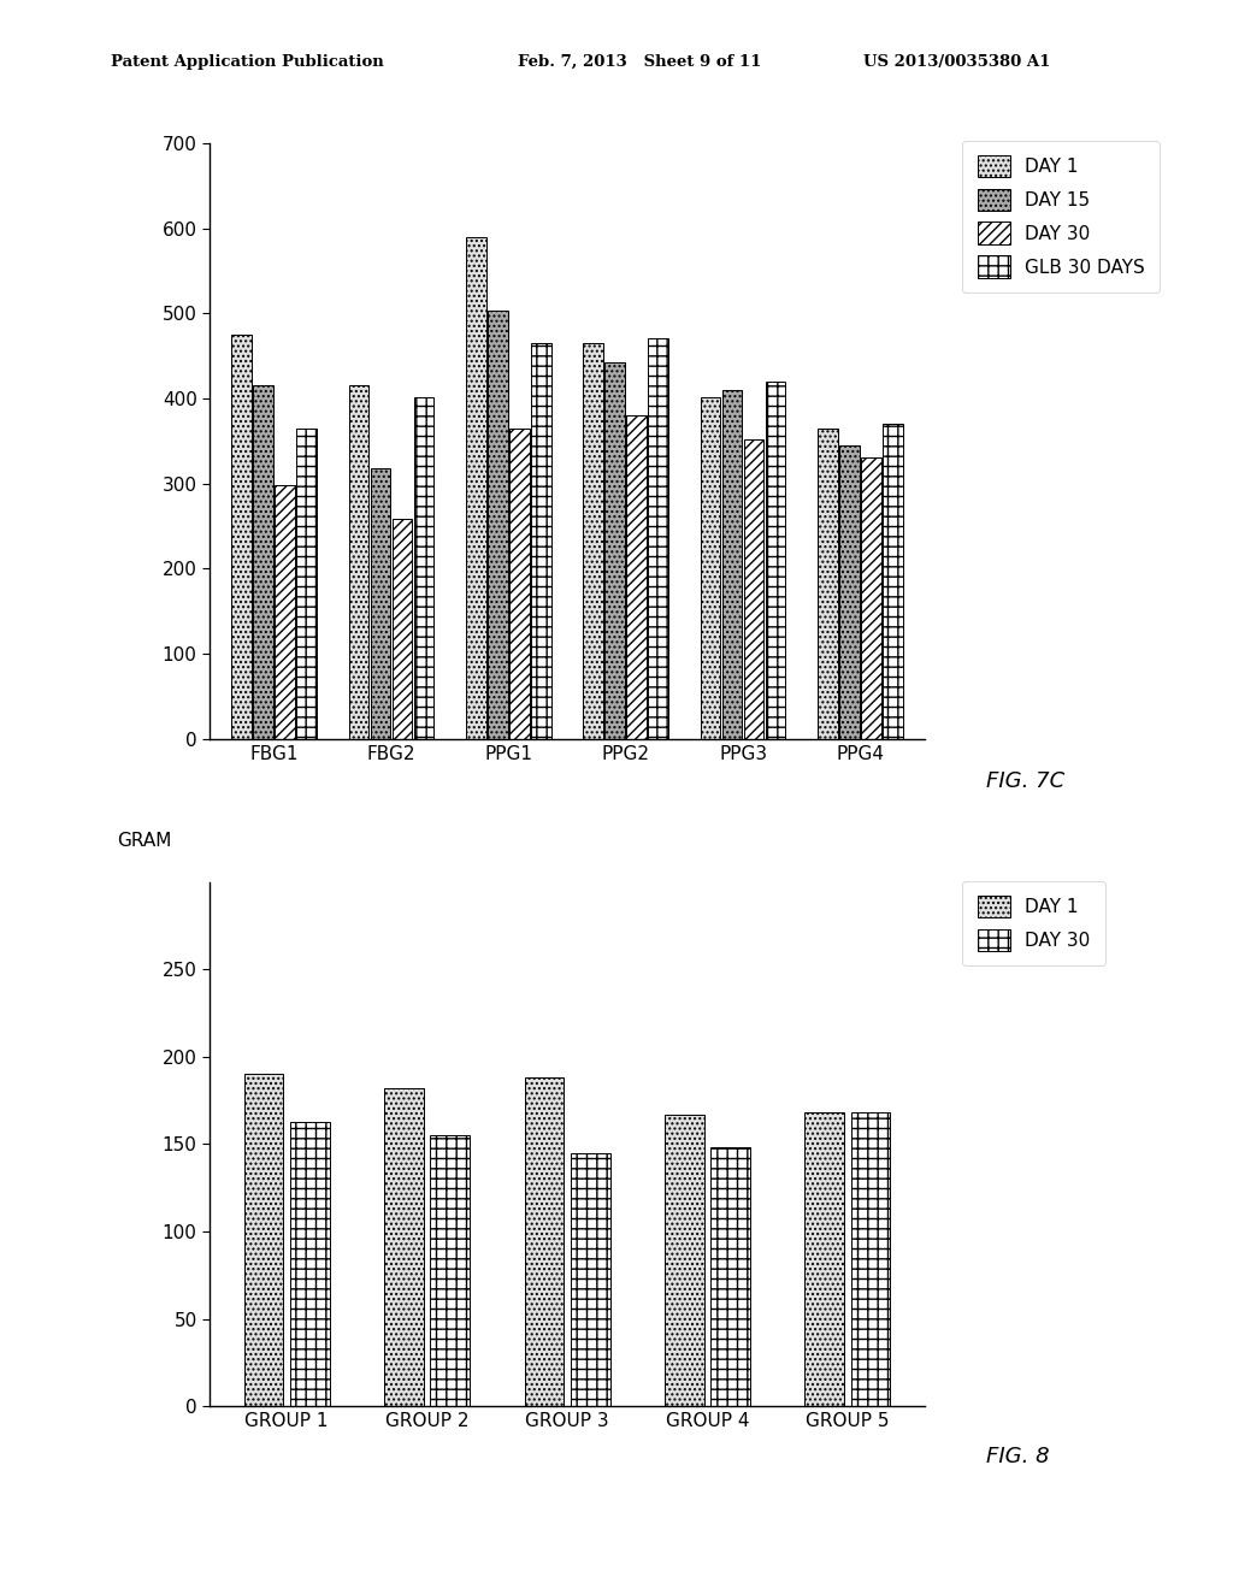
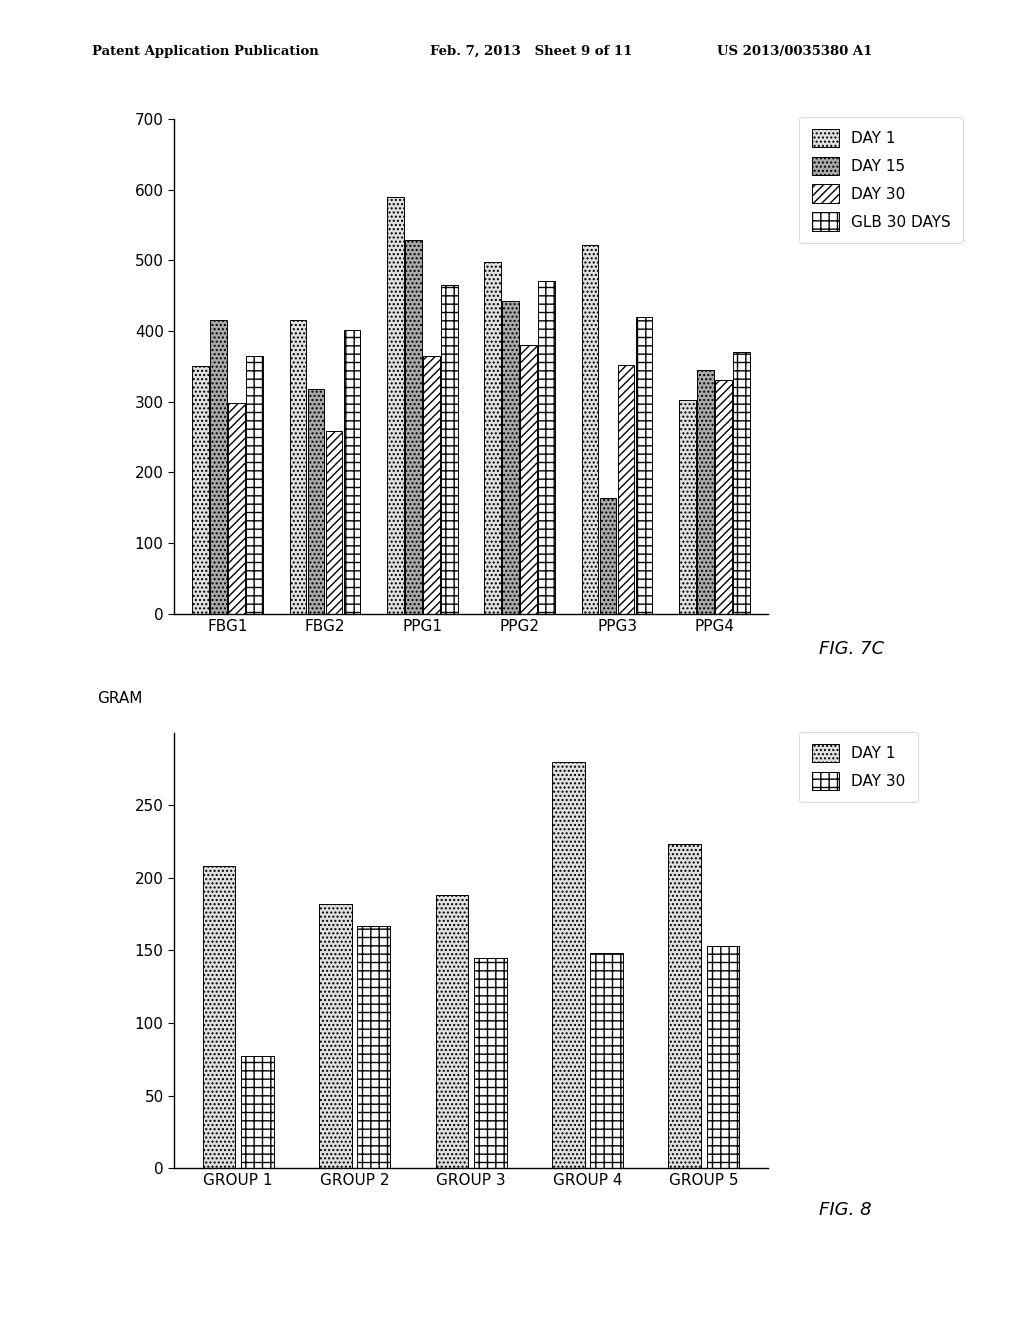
DAY 1/FBG1: 475 -> 350
DAY 15/PPG1: 503 -> 528
DAY 1/PPG2: 465 -> 498
DAY 1/PPG3: 402 -> 522
DAY 15/PPG3: 410 -> 164
DAY 1/PPG4: 365 -> 302
DAY 1/GROUP 1: 190 -> 208
DAY 30/GROUP 1: 163 -> 77
DAY 30/GROUP 2: 155 -> 167
DAY 1/GROUP 4: 167 -> 280
DAY 1/GROUP 5: 168 -> 223
DAY 30/GROUP 5: 168 -> 153
